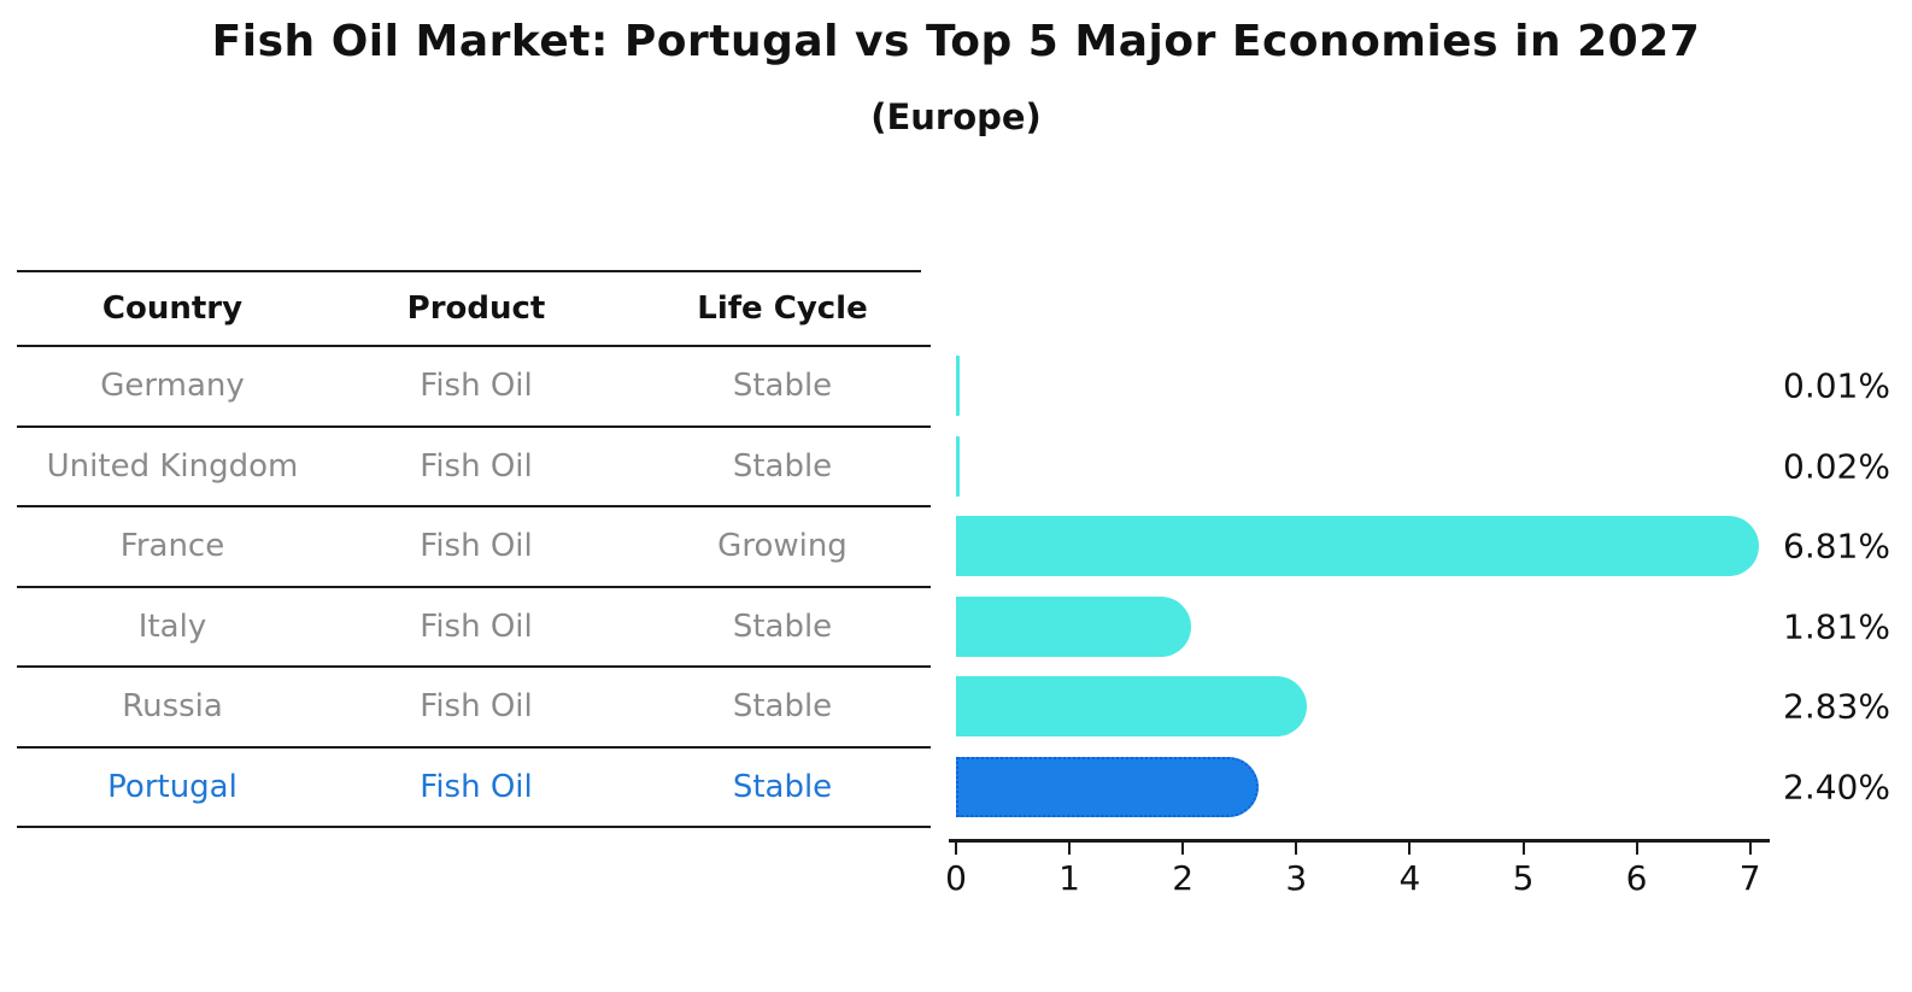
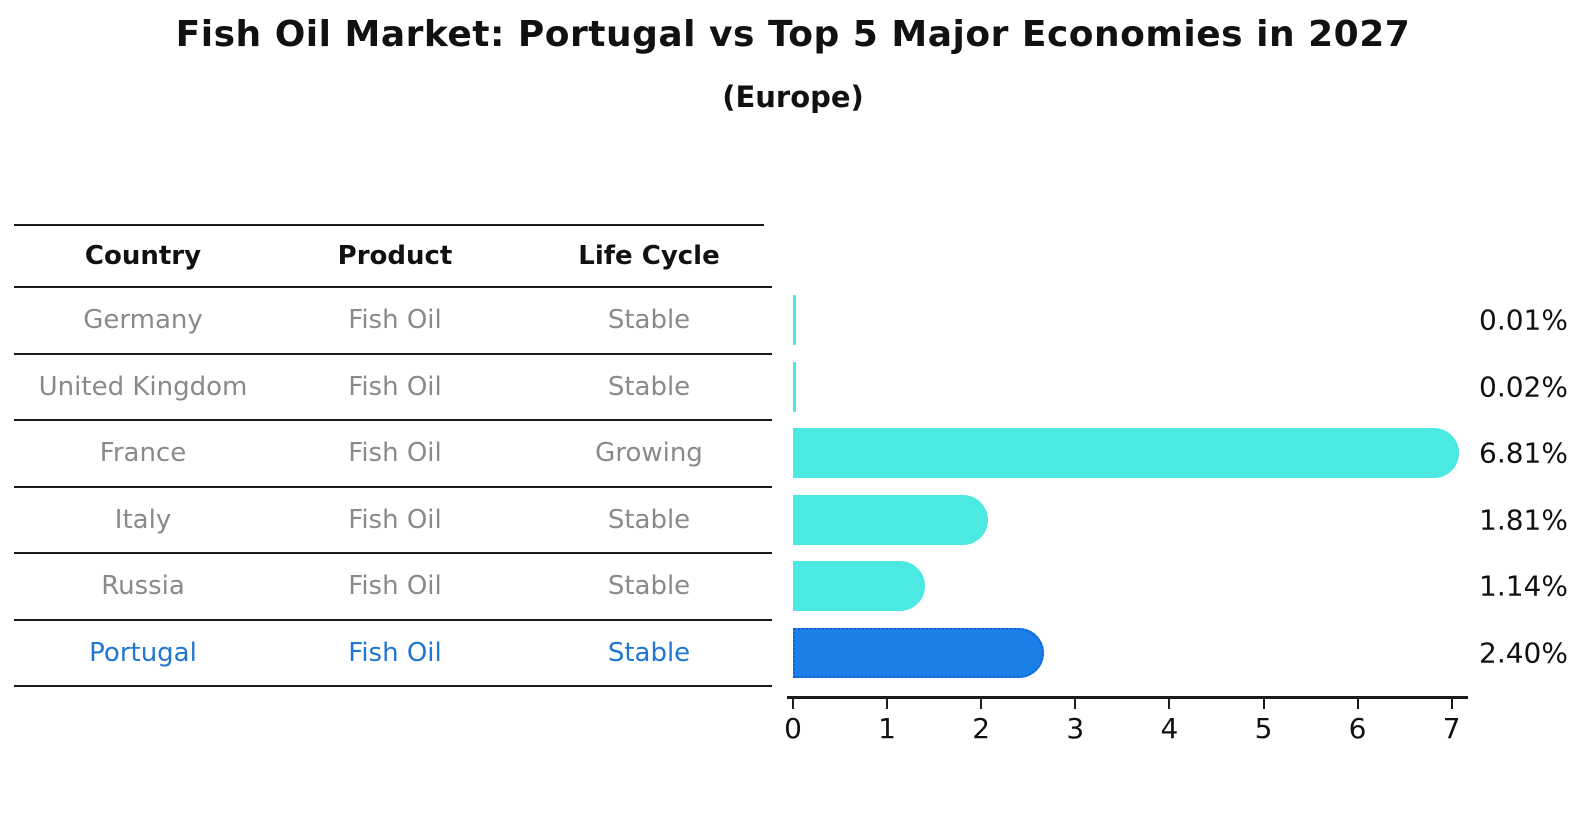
Russia: 2.83% -> 1.14%
